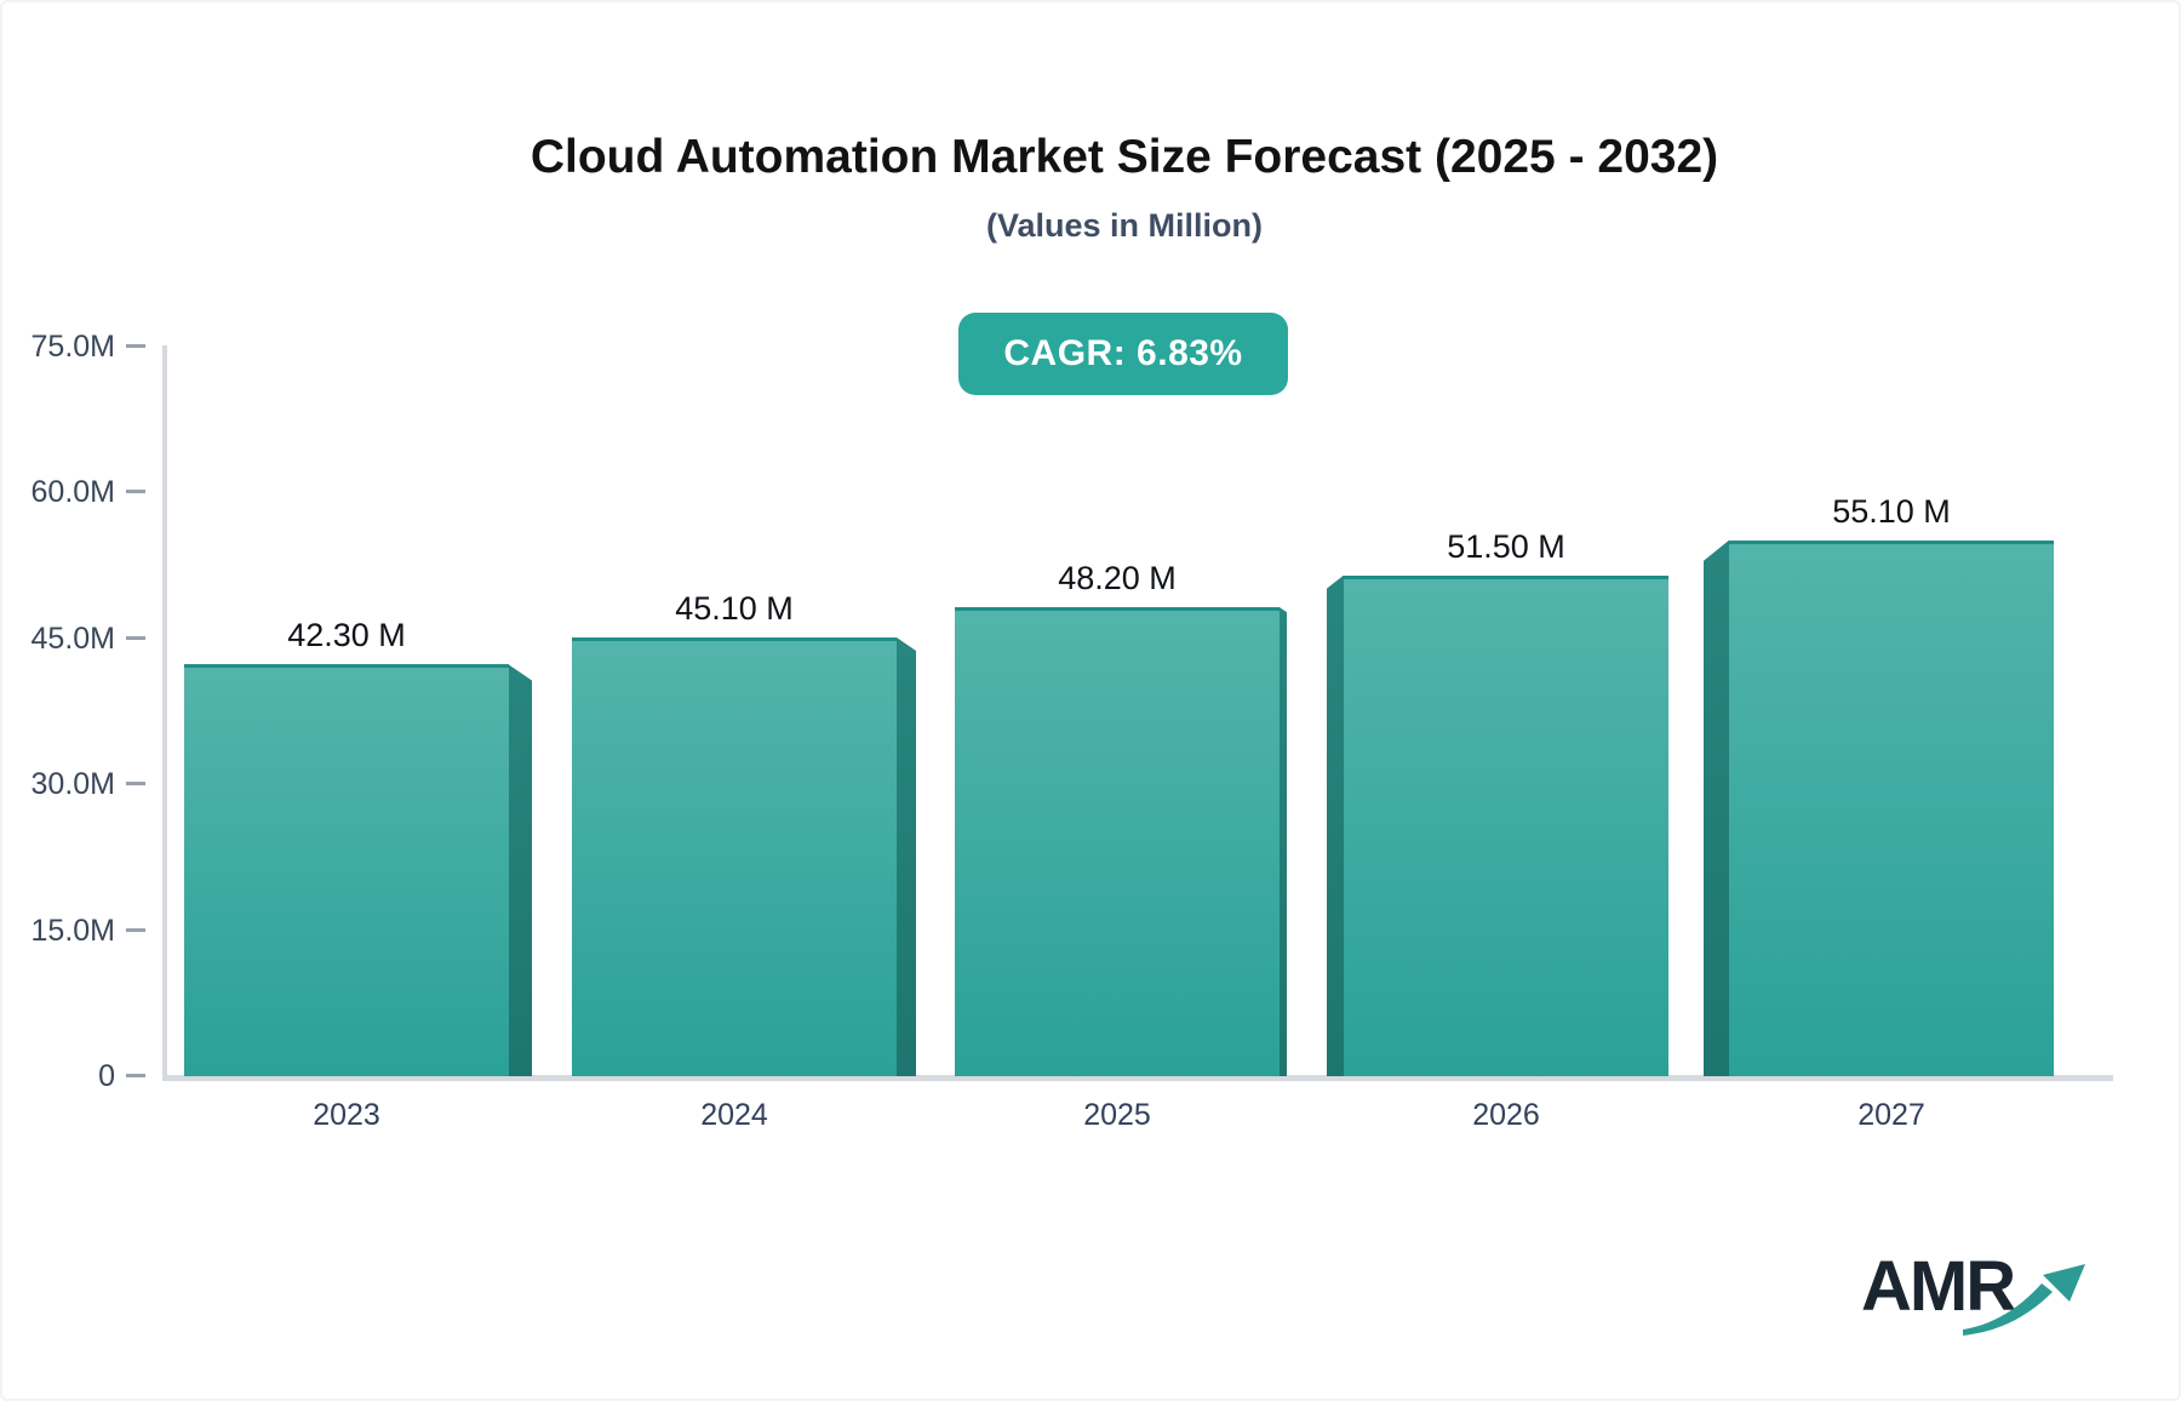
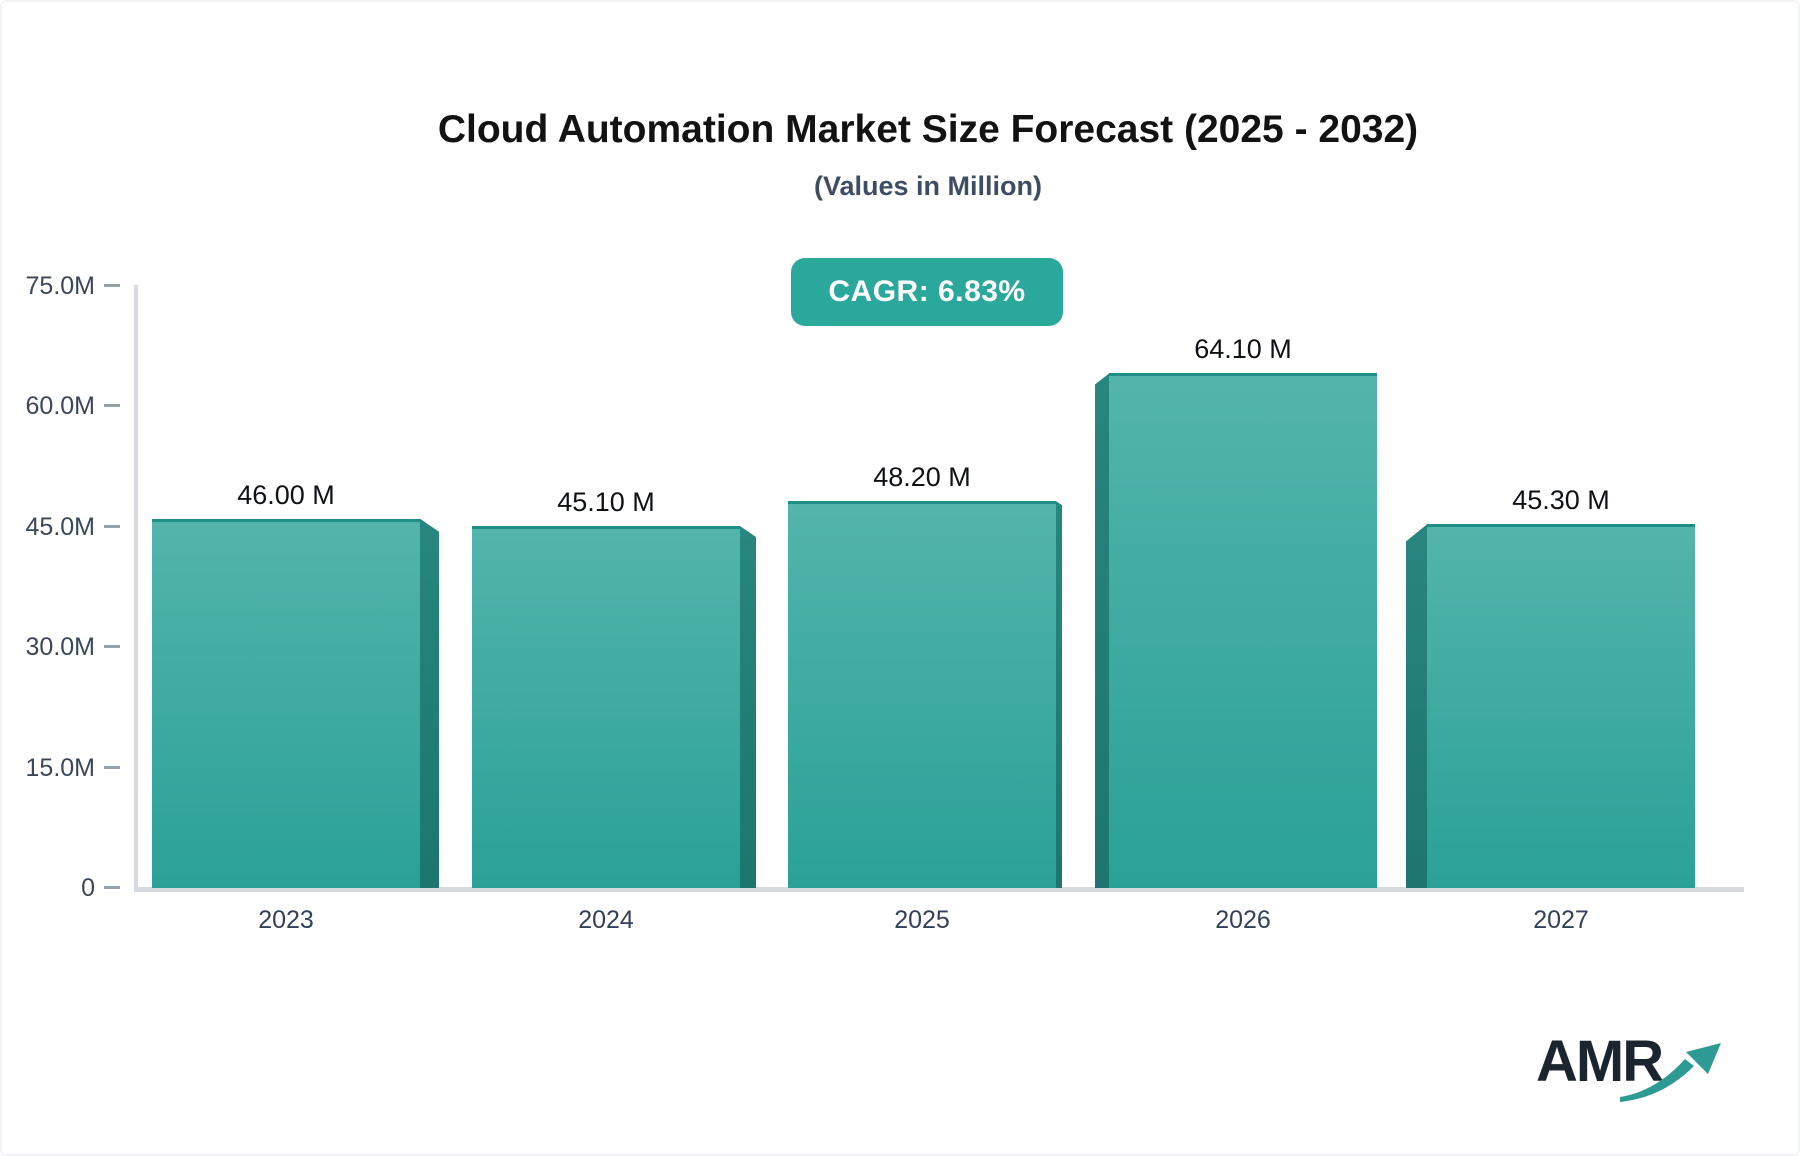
2023: 42.30 -> 46.00
2026: 51.50 -> 64.10
2027: 55.10 -> 45.30
